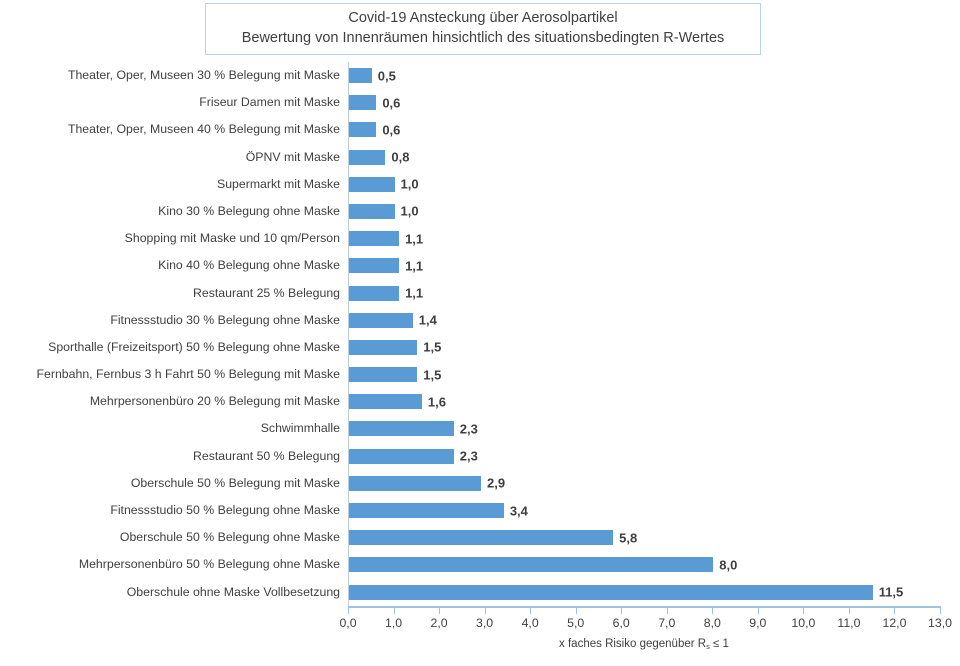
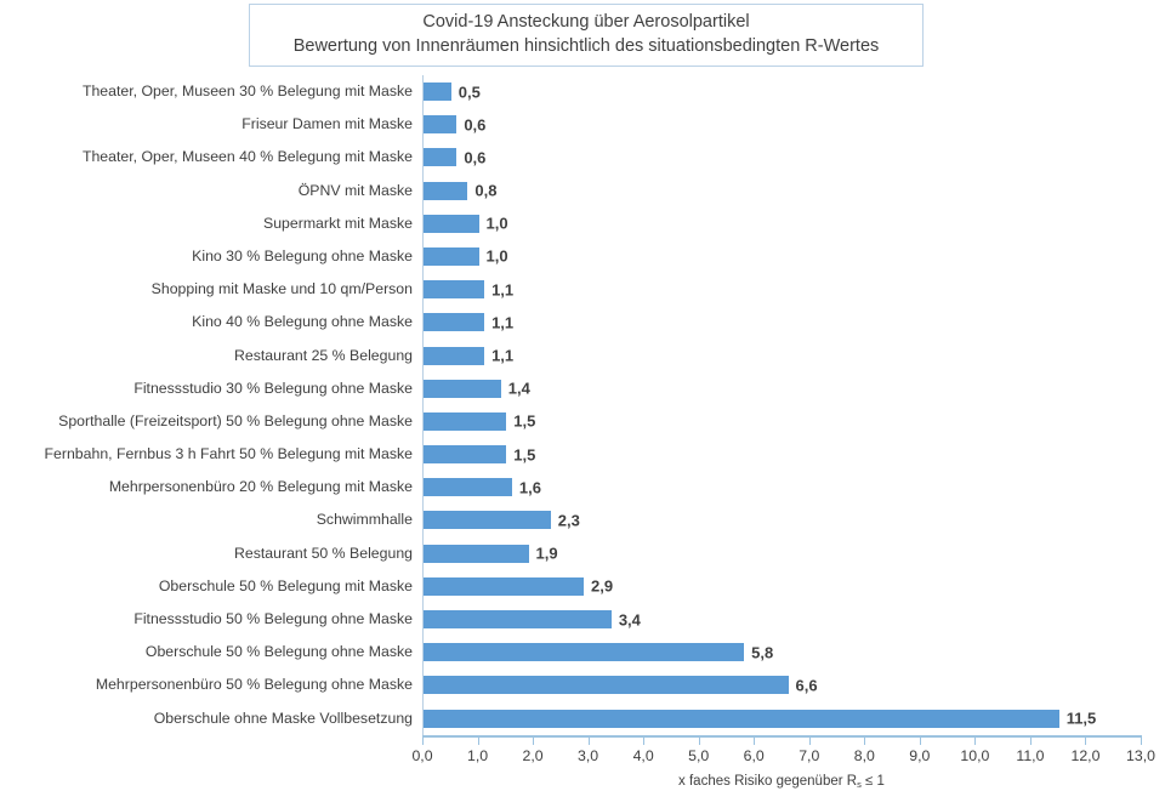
Restaurant 50 % Belegung: 2,3 -> 1,9
Mehrpersonenbüro 50 % Belegung ohne Maske: 8,0 -> 6,6
